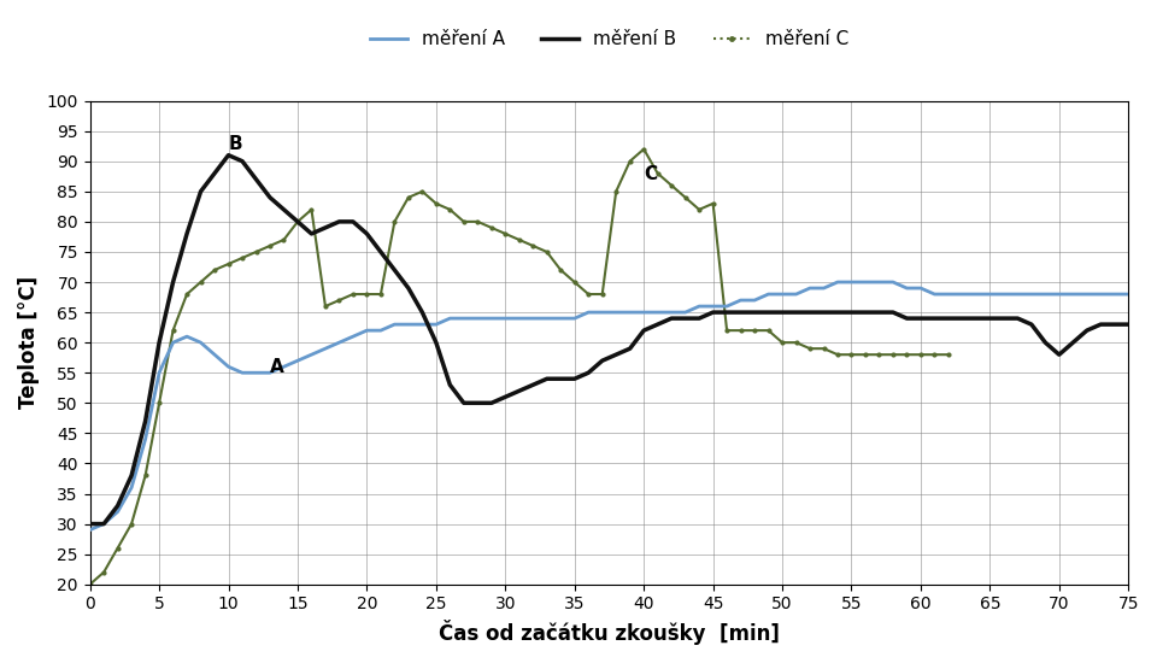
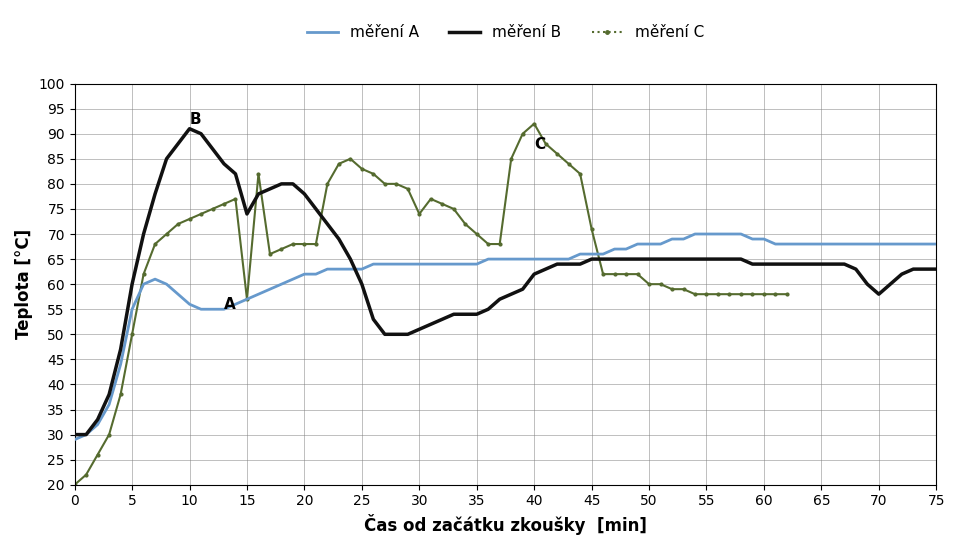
měření B/15: 80 -> 74
měření C/15: 80 -> 57
měření C/30: 78 -> 74
měření C/45: 83 -> 71
